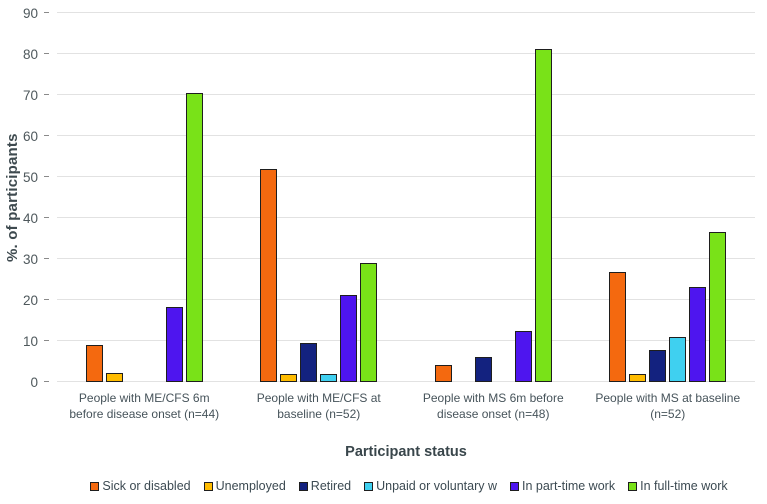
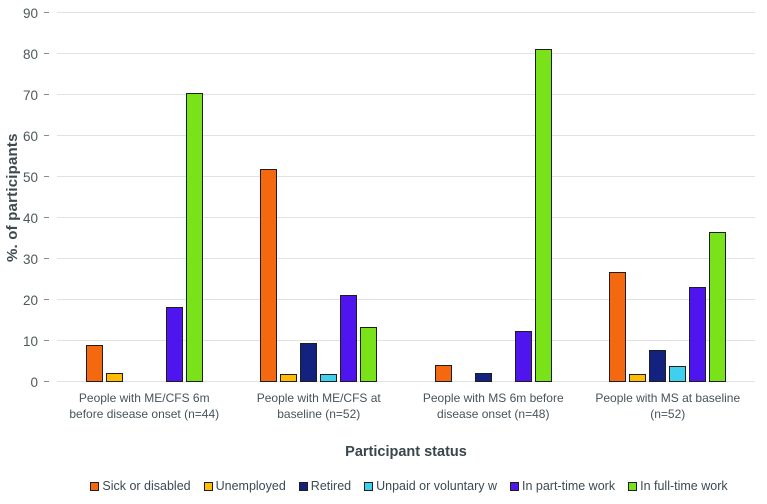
In full-time work/People with ME/CFS at baseline (n=52): 29 -> 14
Retired/People with MS 6m before disease onset (n=48): 6 -> 2
Unpaid or voluntary w/People with MS at baseline (n=52): 11 -> 4
